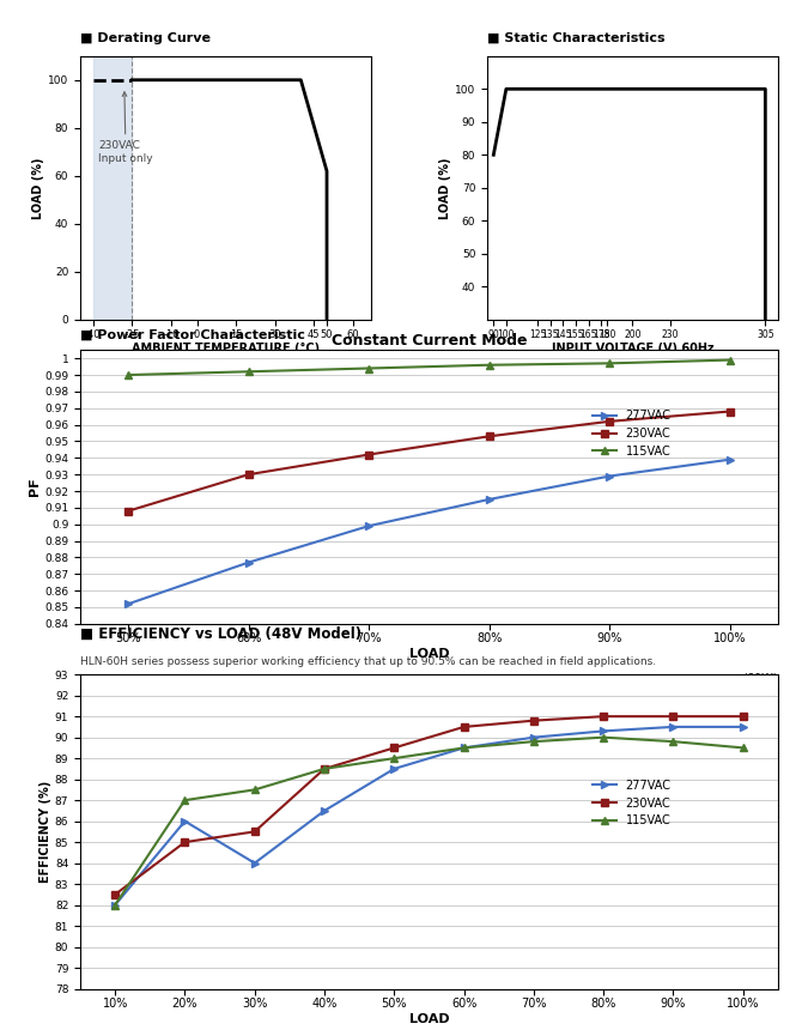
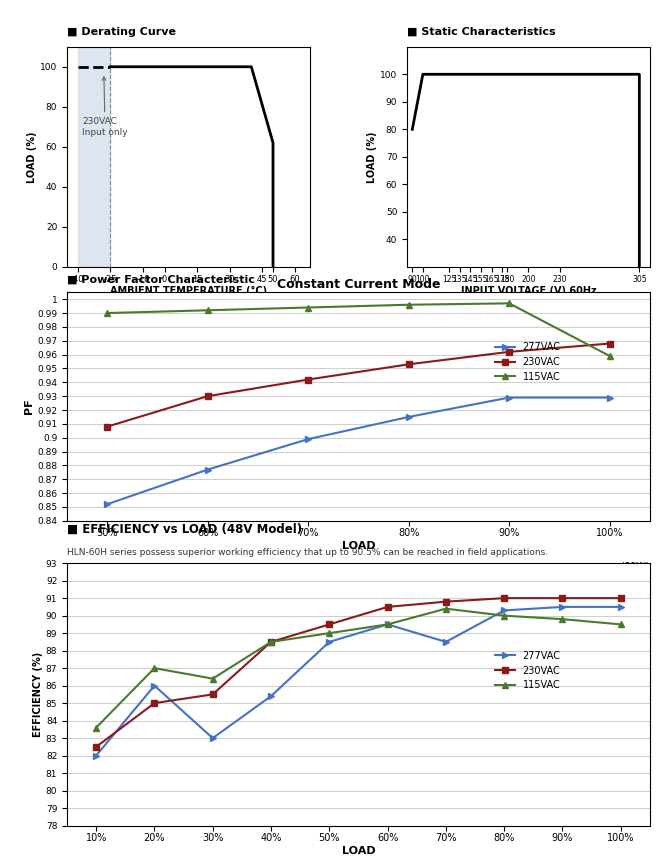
Constant Current Mode/277VAC/100%: 0.939 -> 0.929
Constant Current Mode/115VAC/100%: 0.999 -> 0.959
115VAC/10%: 82.0 -> 83.6
277VAC/30%: 84.0 -> 83.0
115VAC/30%: 87.5 -> 86.4
277VAC/40%: 86.5 -> 85.4
277VAC/70%: 90.0 -> 88.5
115VAC/70%: 89.8 -> 90.4
